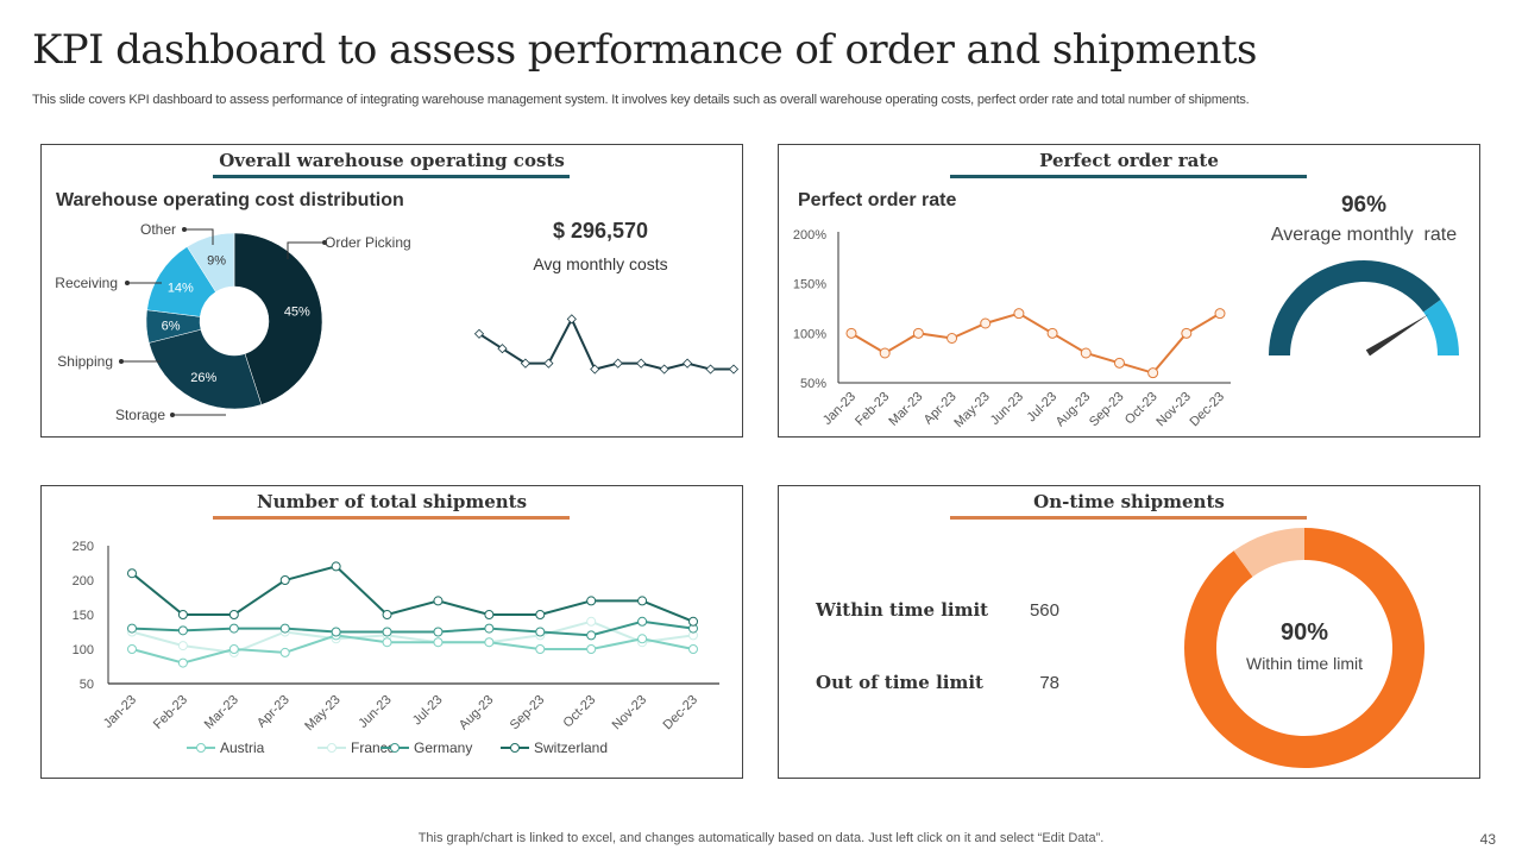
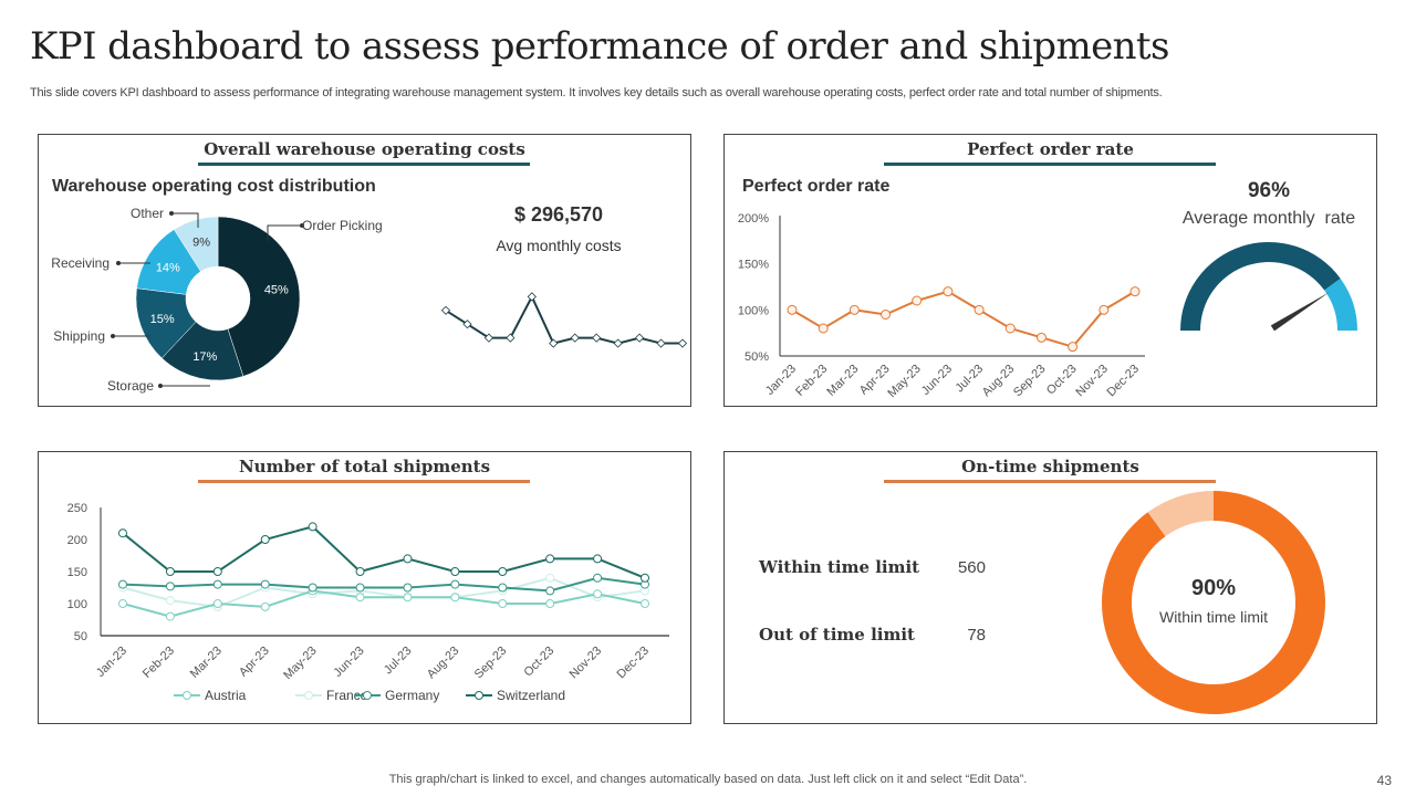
Warehouse operating cost distribution/Storage: 26% -> 17%
Warehouse operating cost distribution/Shipping: 6% -> 15%
